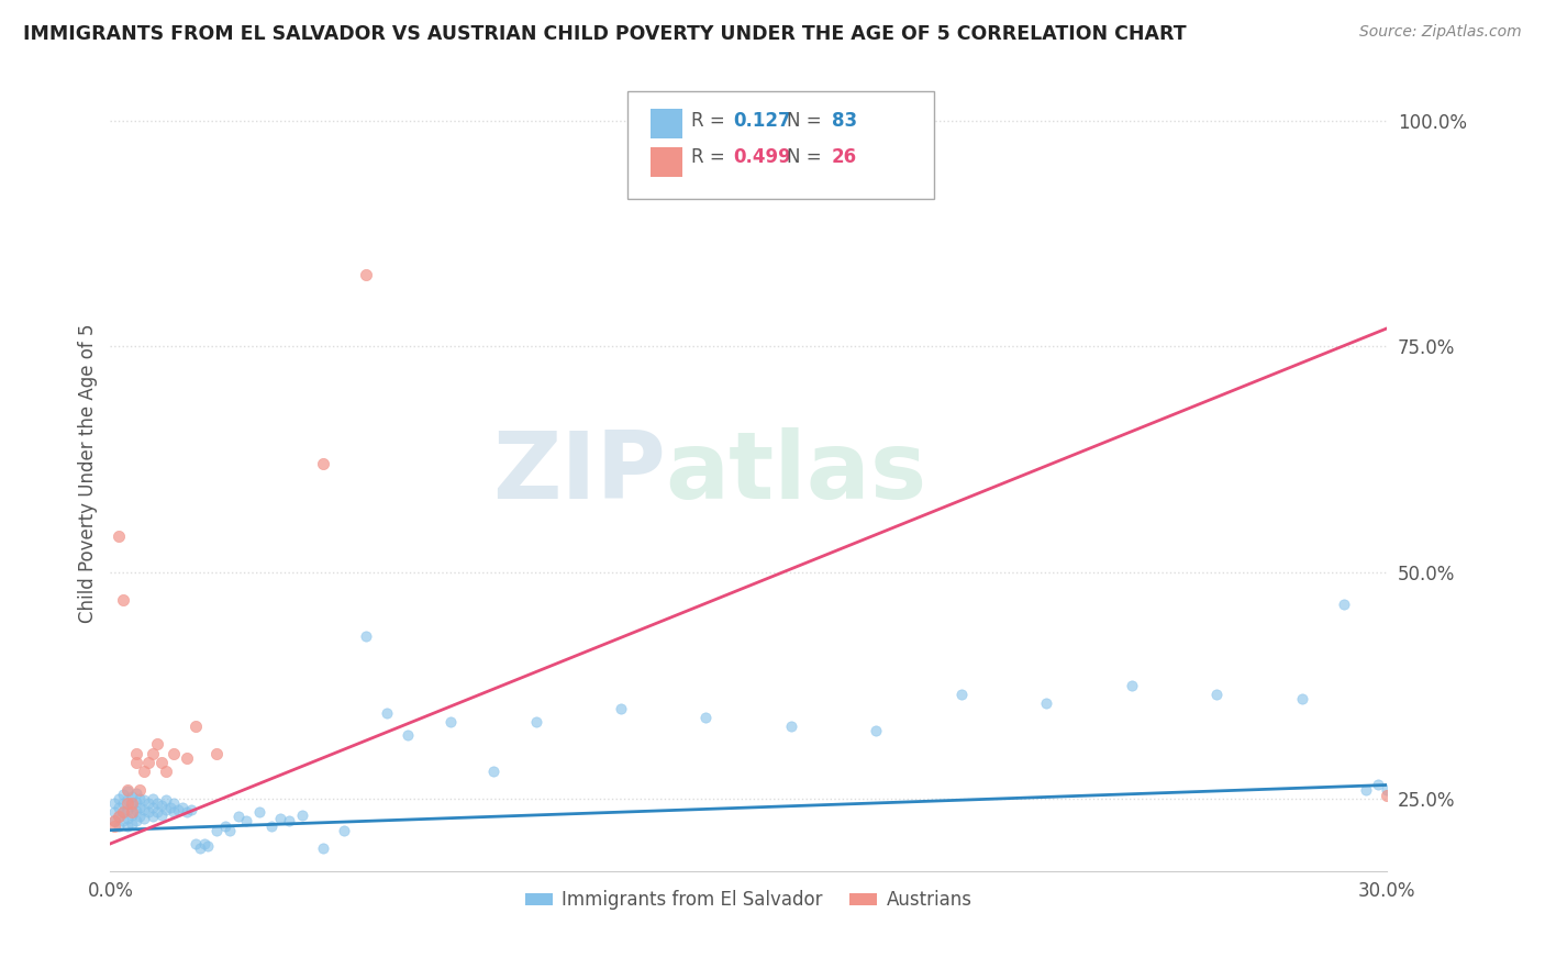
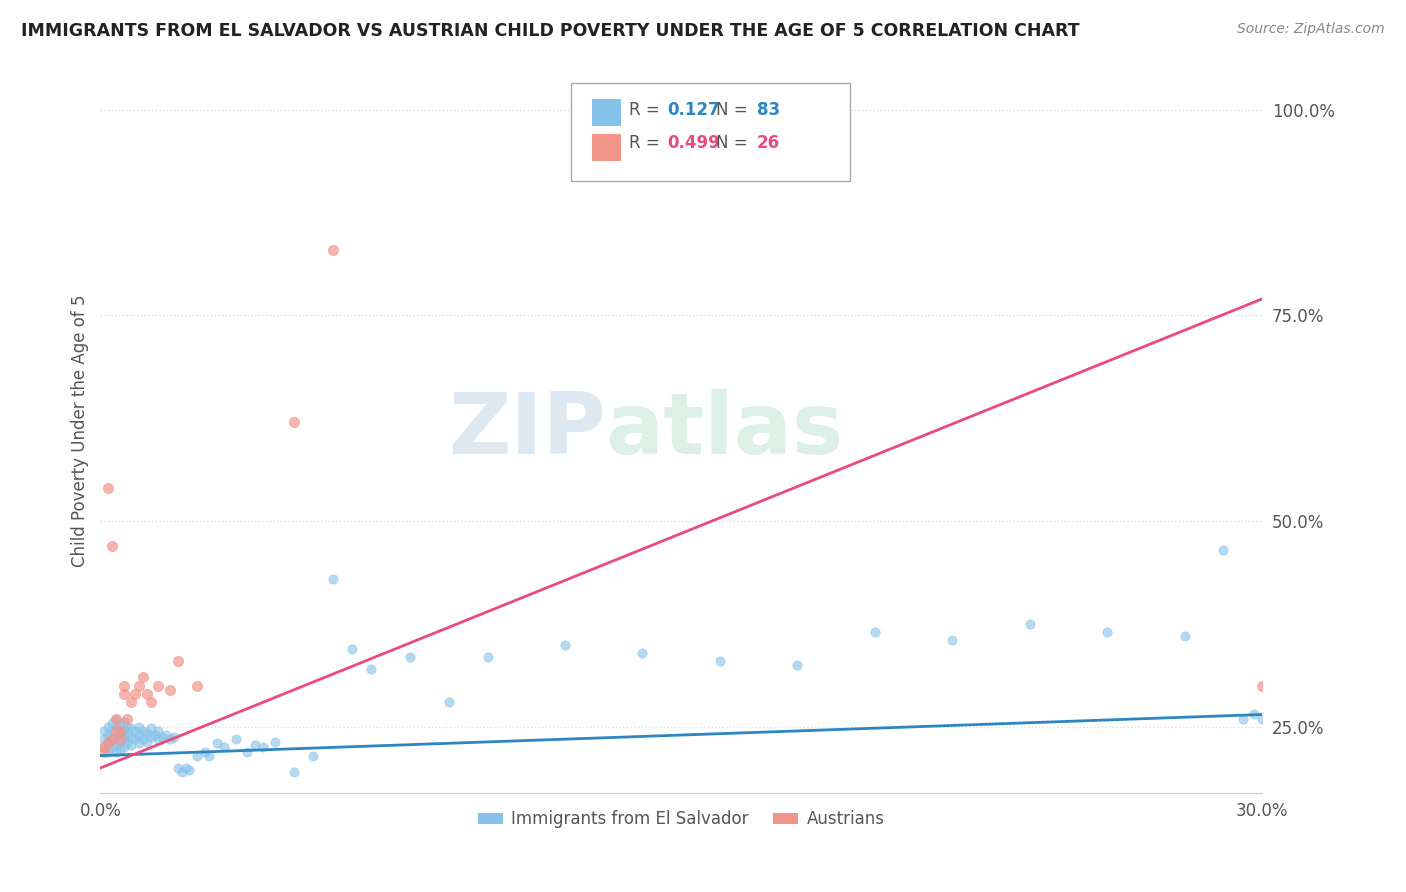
Austrians/30.0%: 25.4% -> 30.0%
